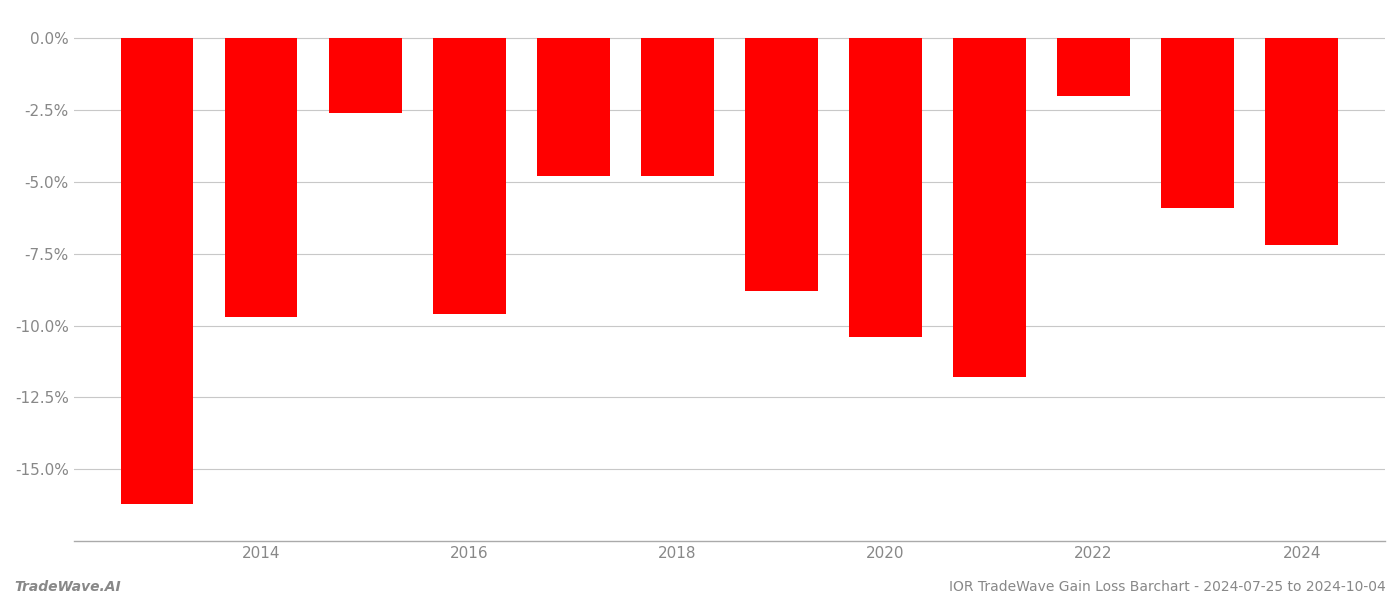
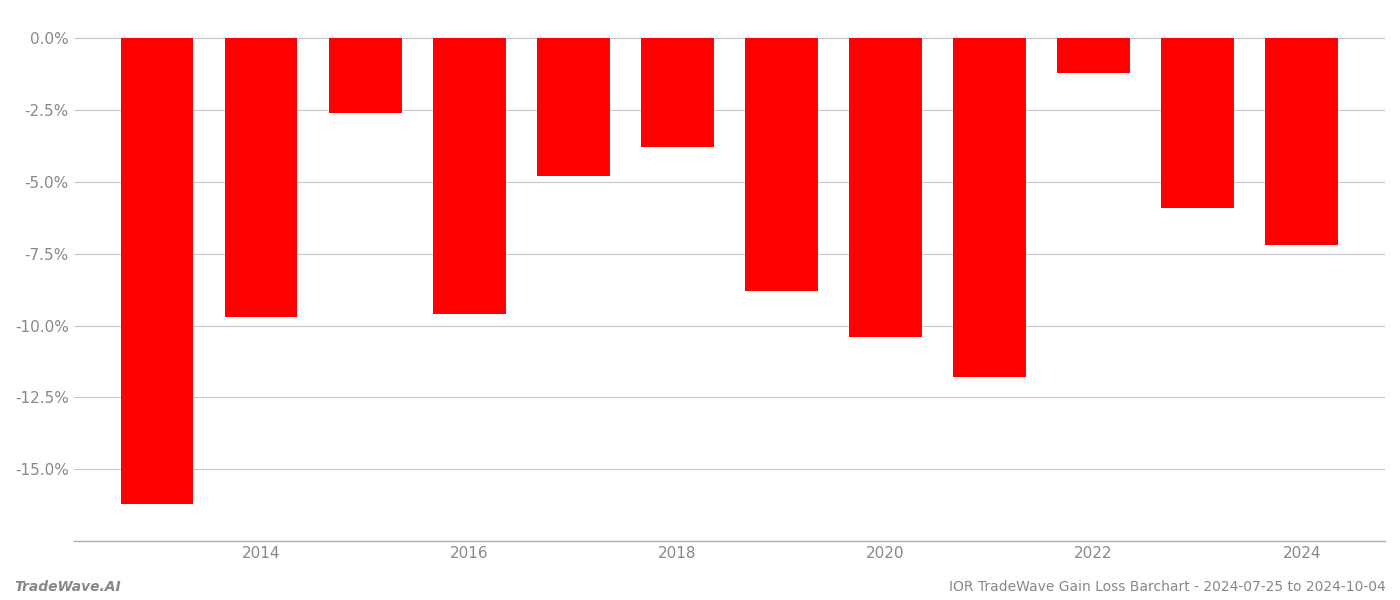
2018: -4.8% -> -3.8%
2022: -2.0% -> -1.2%
